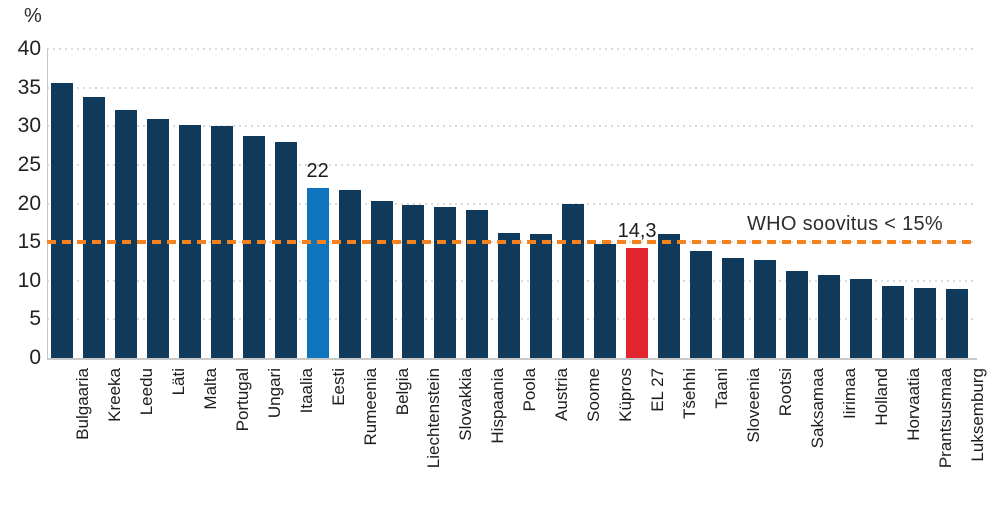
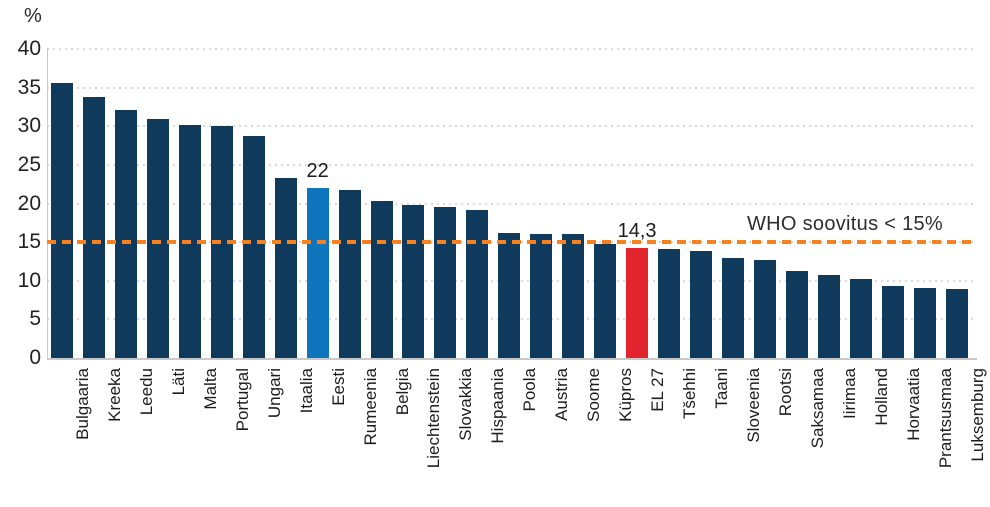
Itaalia: 28 -> 23
Soome: 20 -> 16
Tšehhi: 16 -> 14
